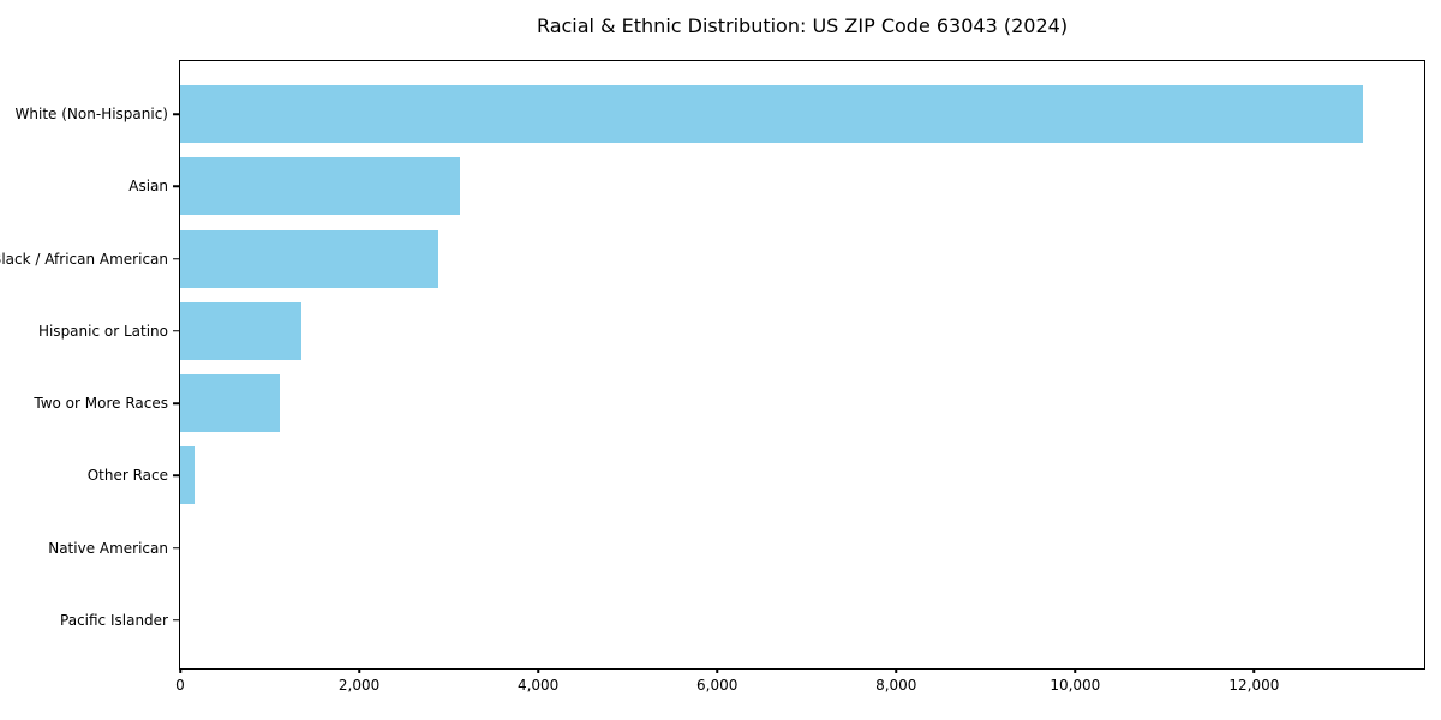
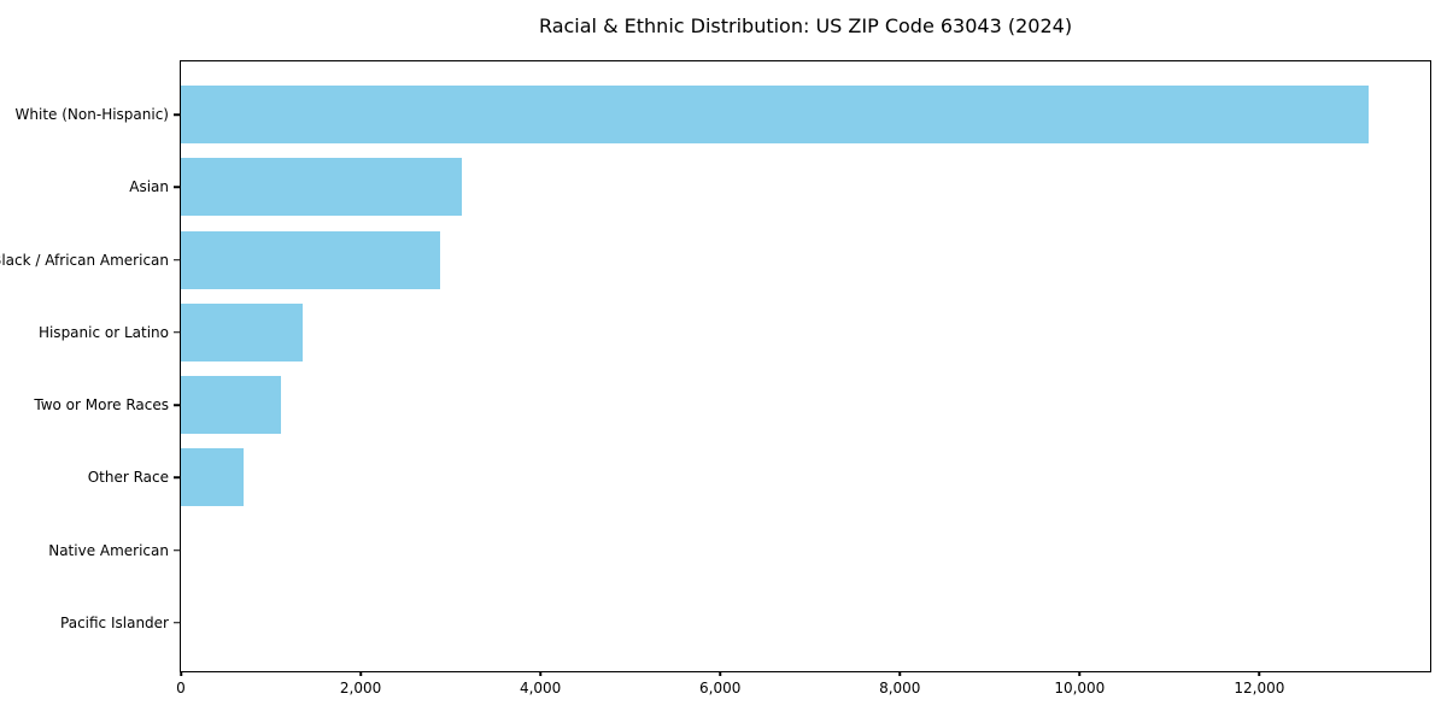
Other Race: 200 -> 700
